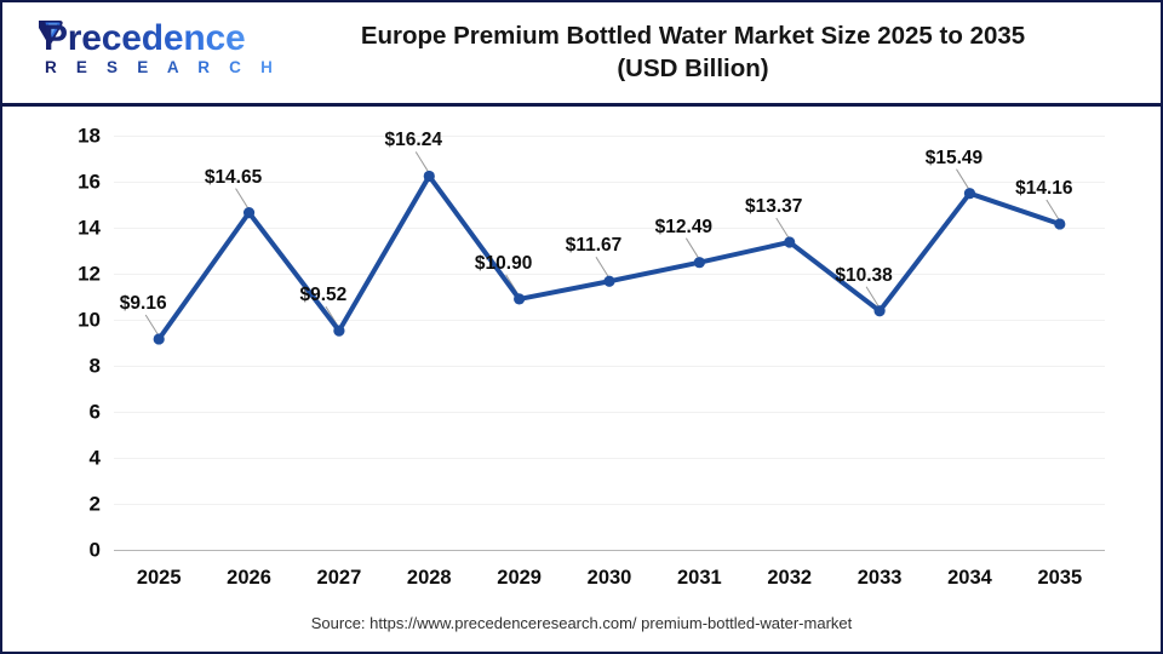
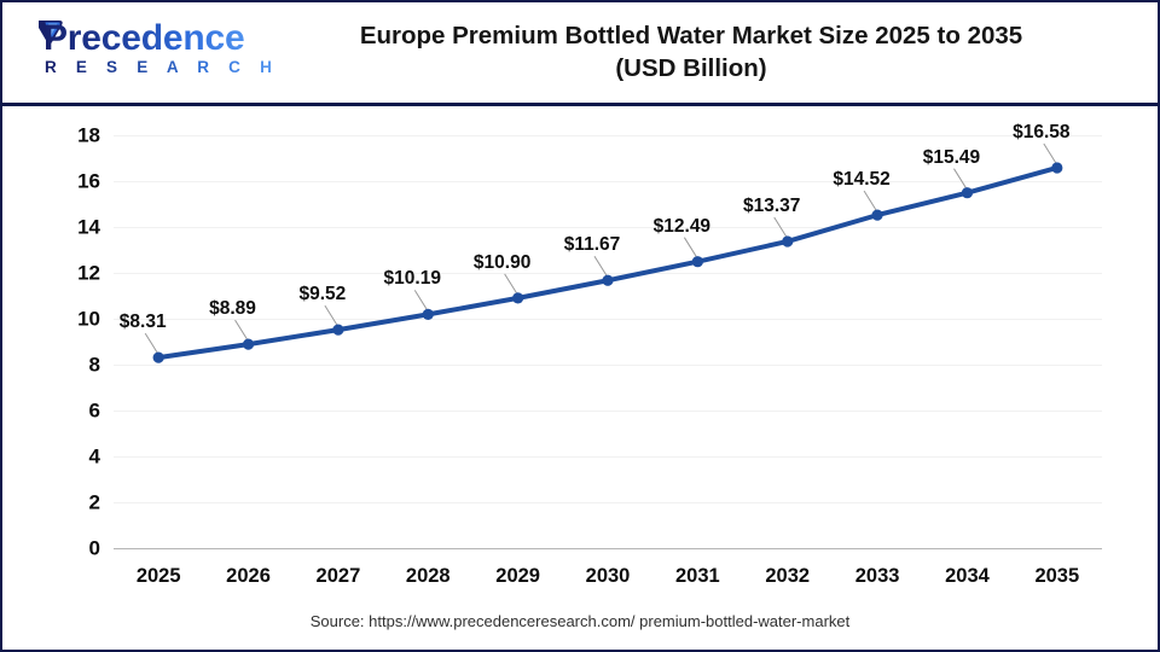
2025: $9.16 -> $8.31
2026: $14.65 -> $8.89
2028: $16.24 -> $10.19
2033: $10.38 -> $14.52
2035: $14.16 -> $16.58
